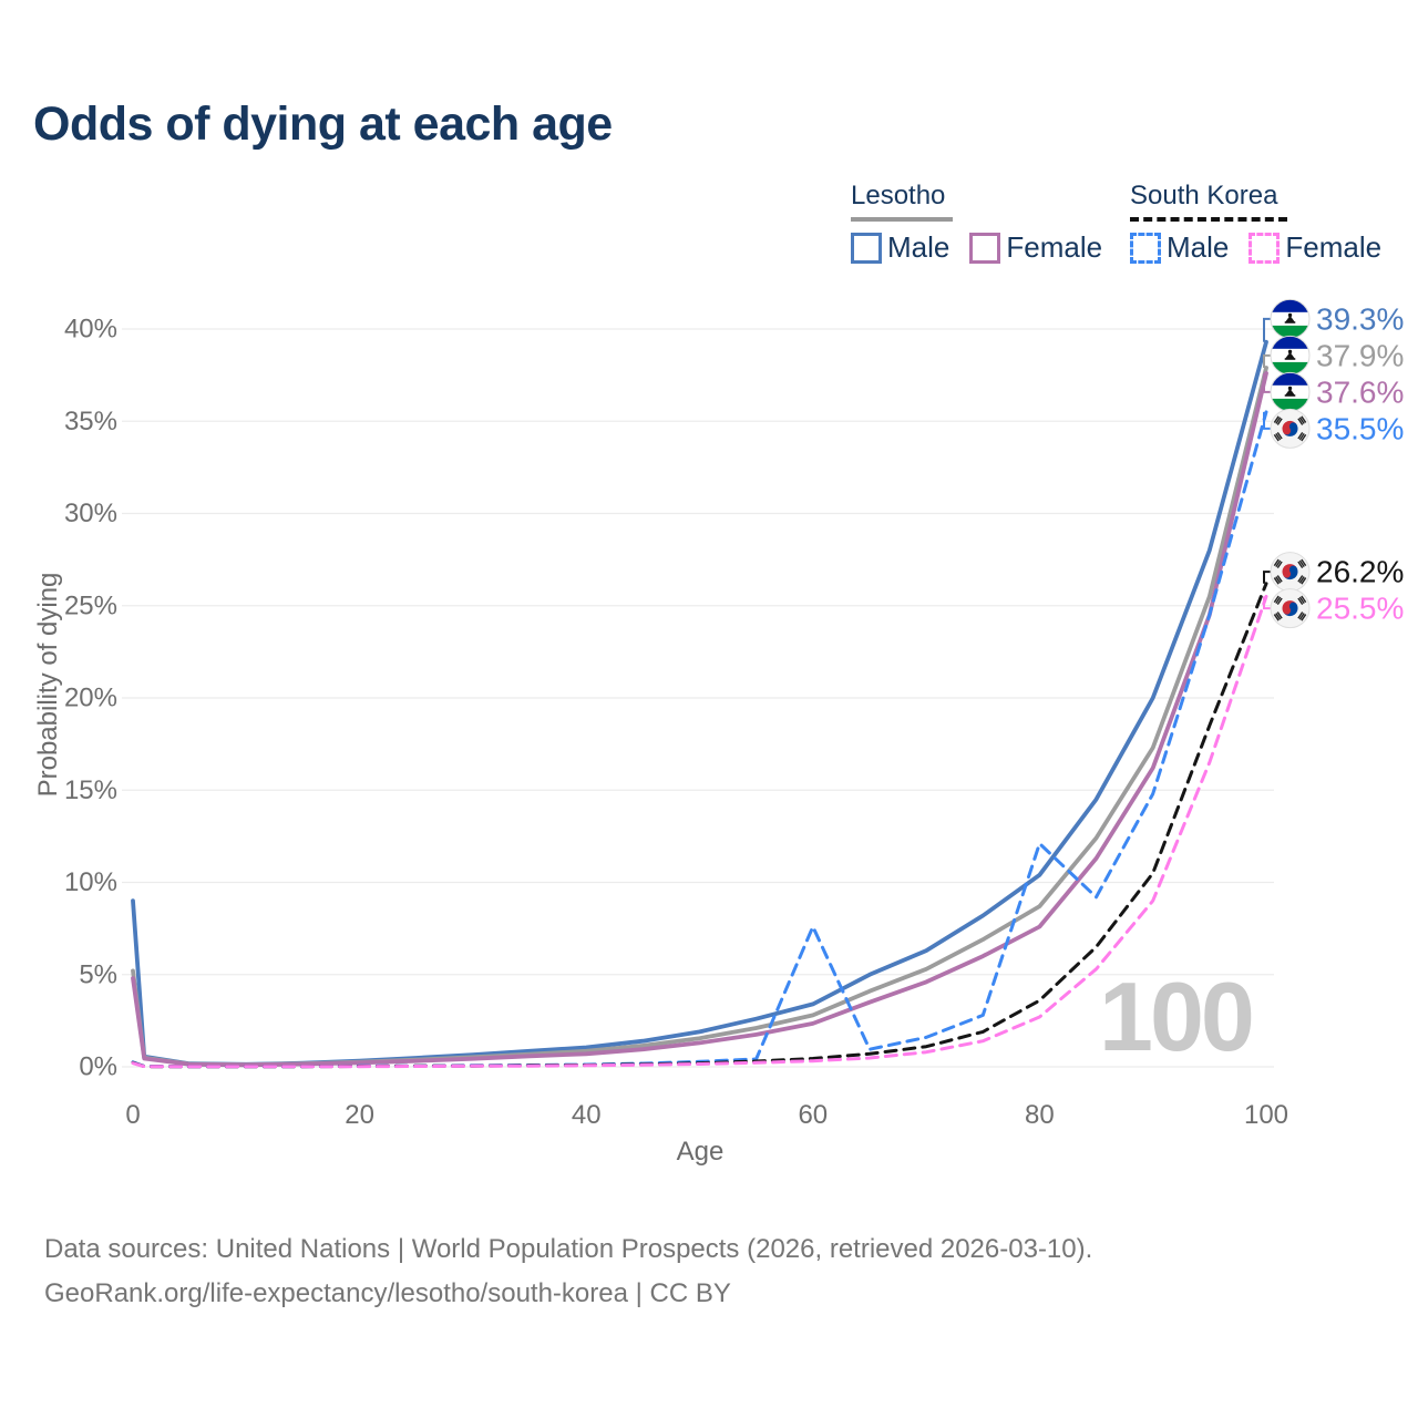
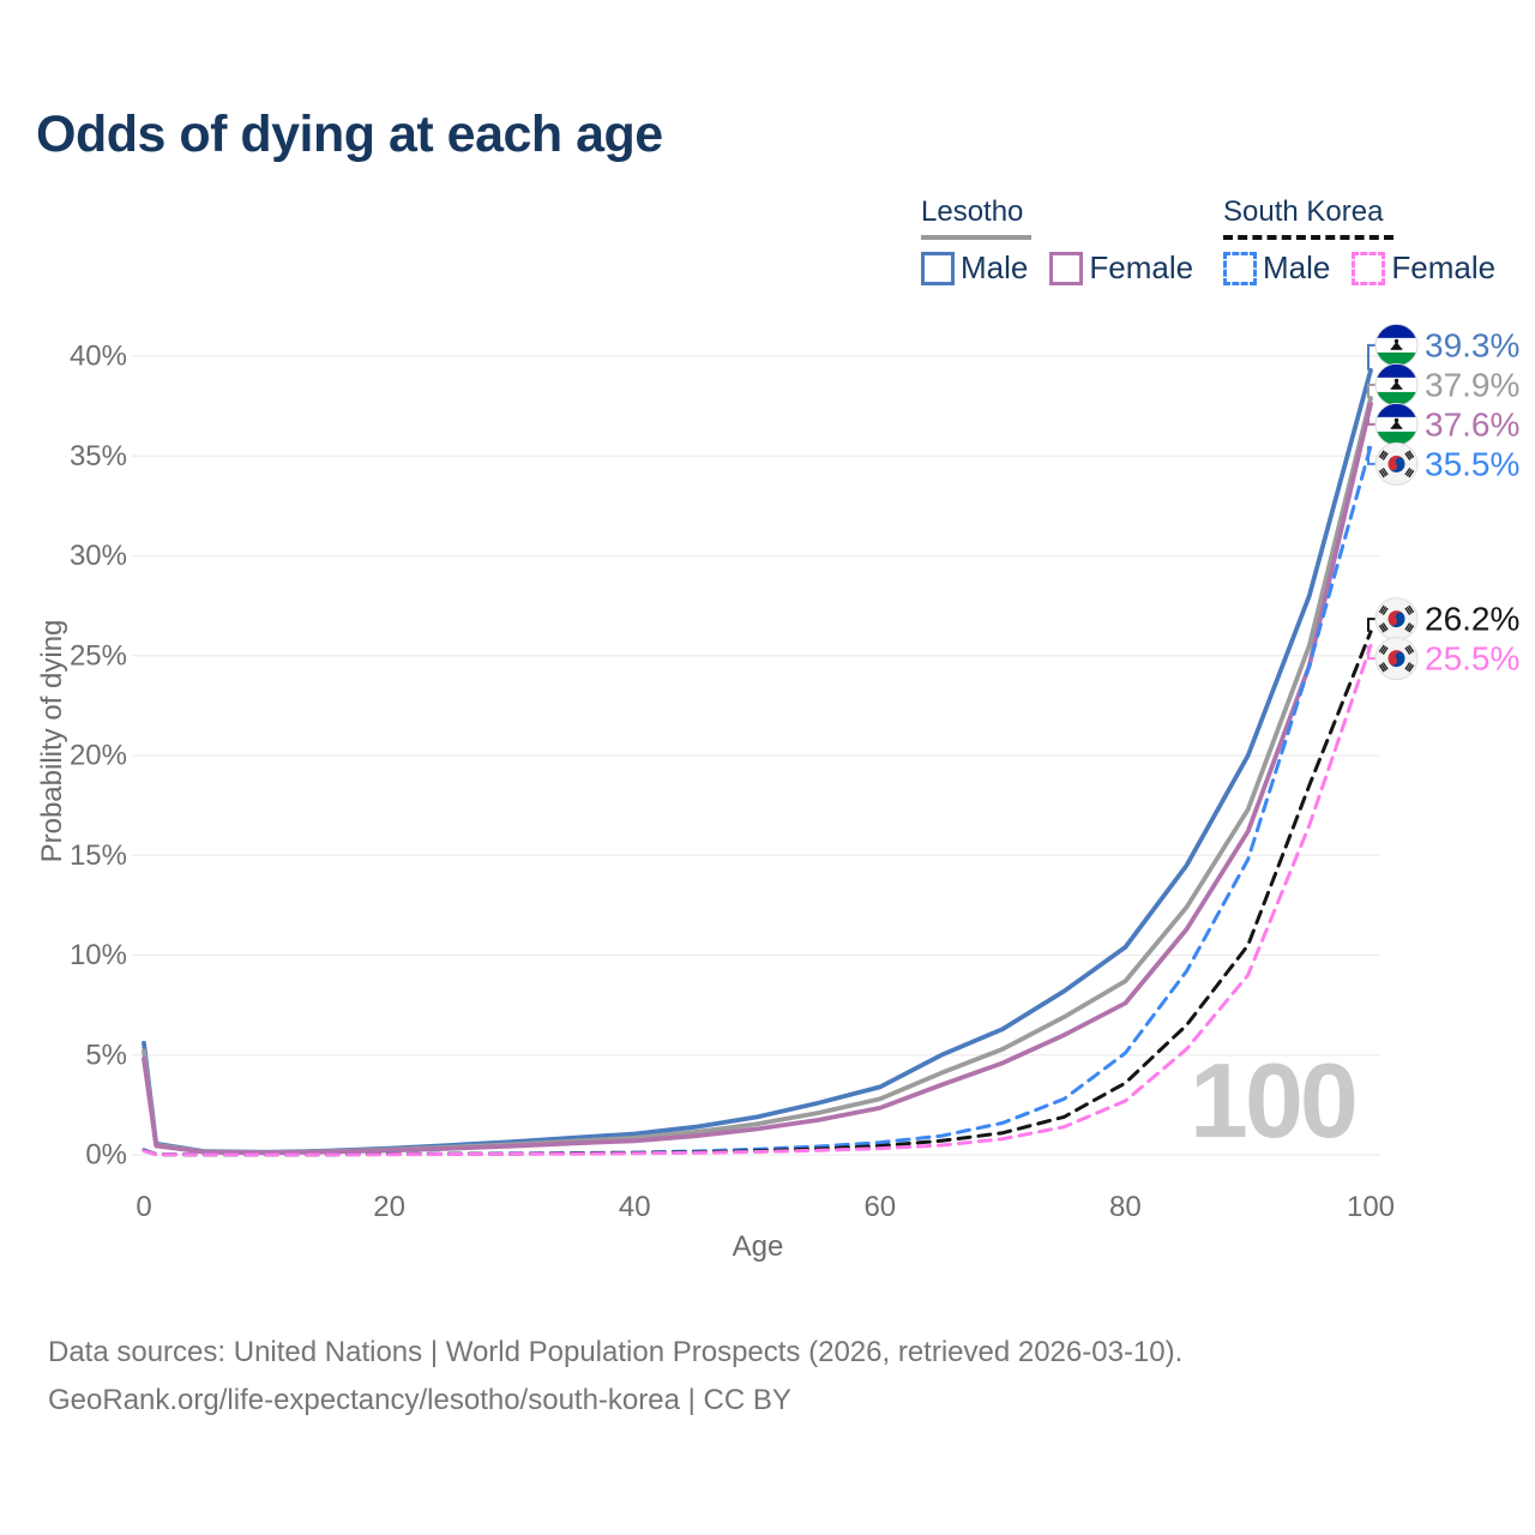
Lesotho Male/0: 9.0% -> 5.6%
South Korea Male/60: 7.6% -> 0.6%
South Korea Male/80: 12.1% -> 5.1%
